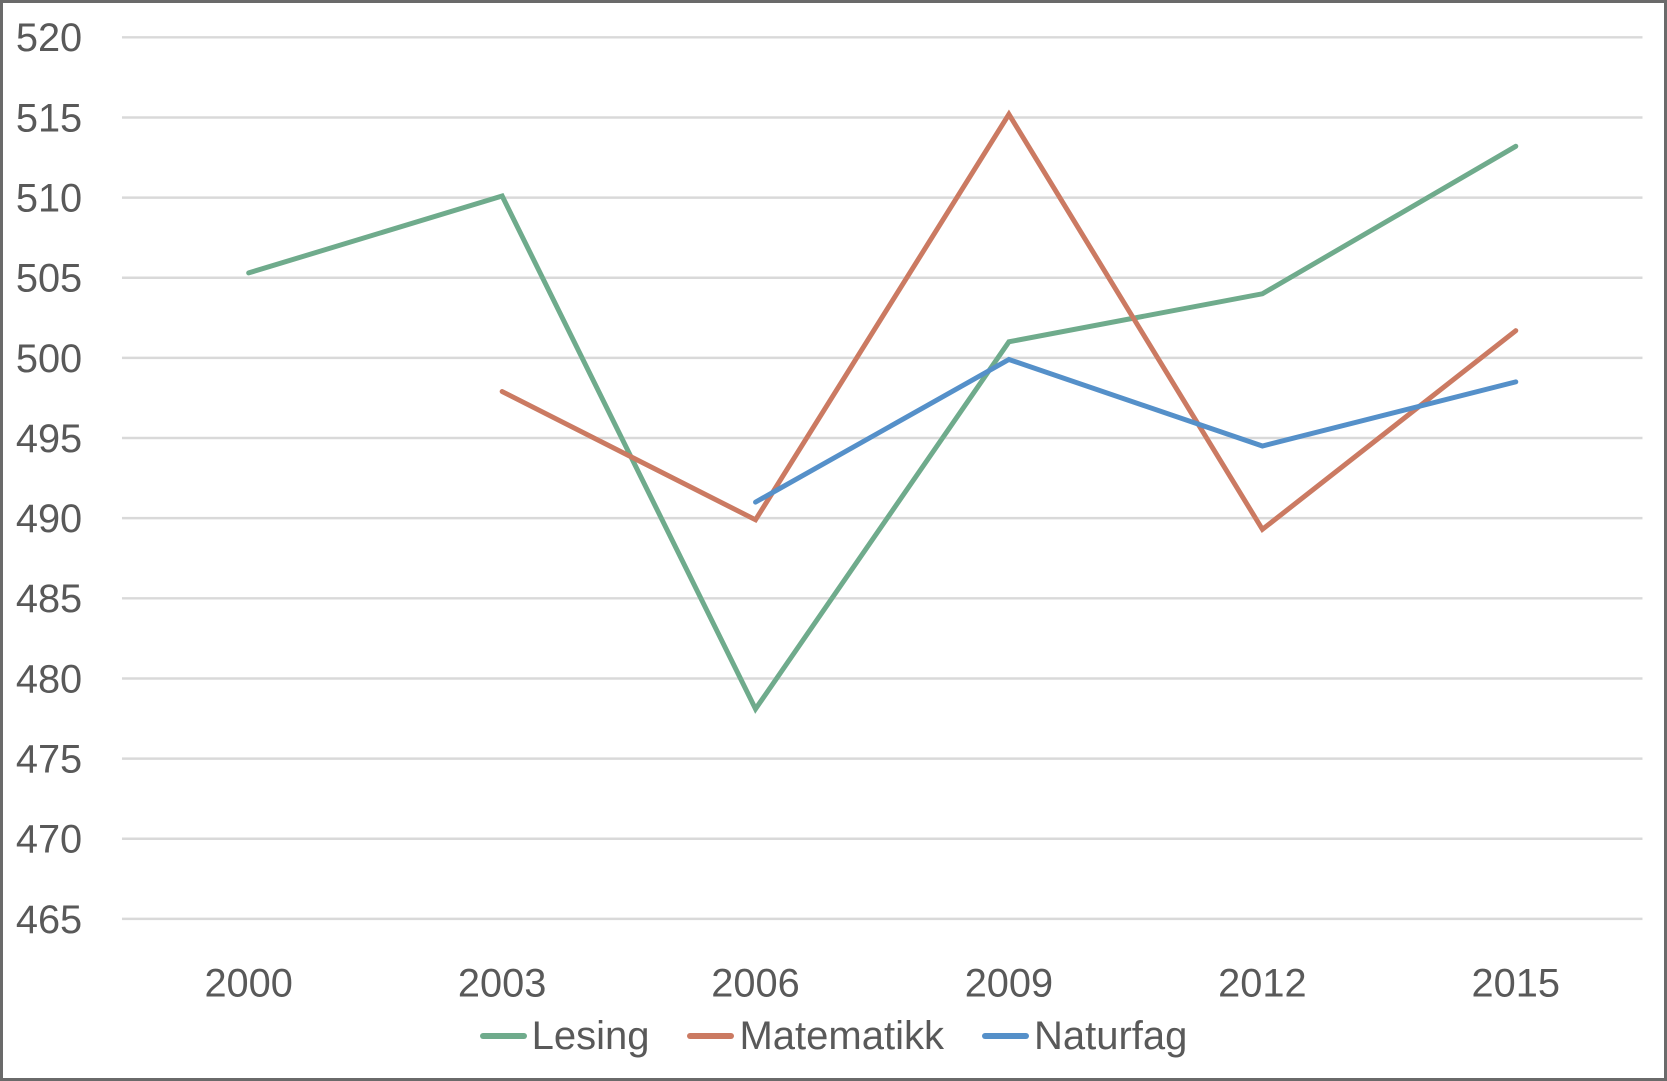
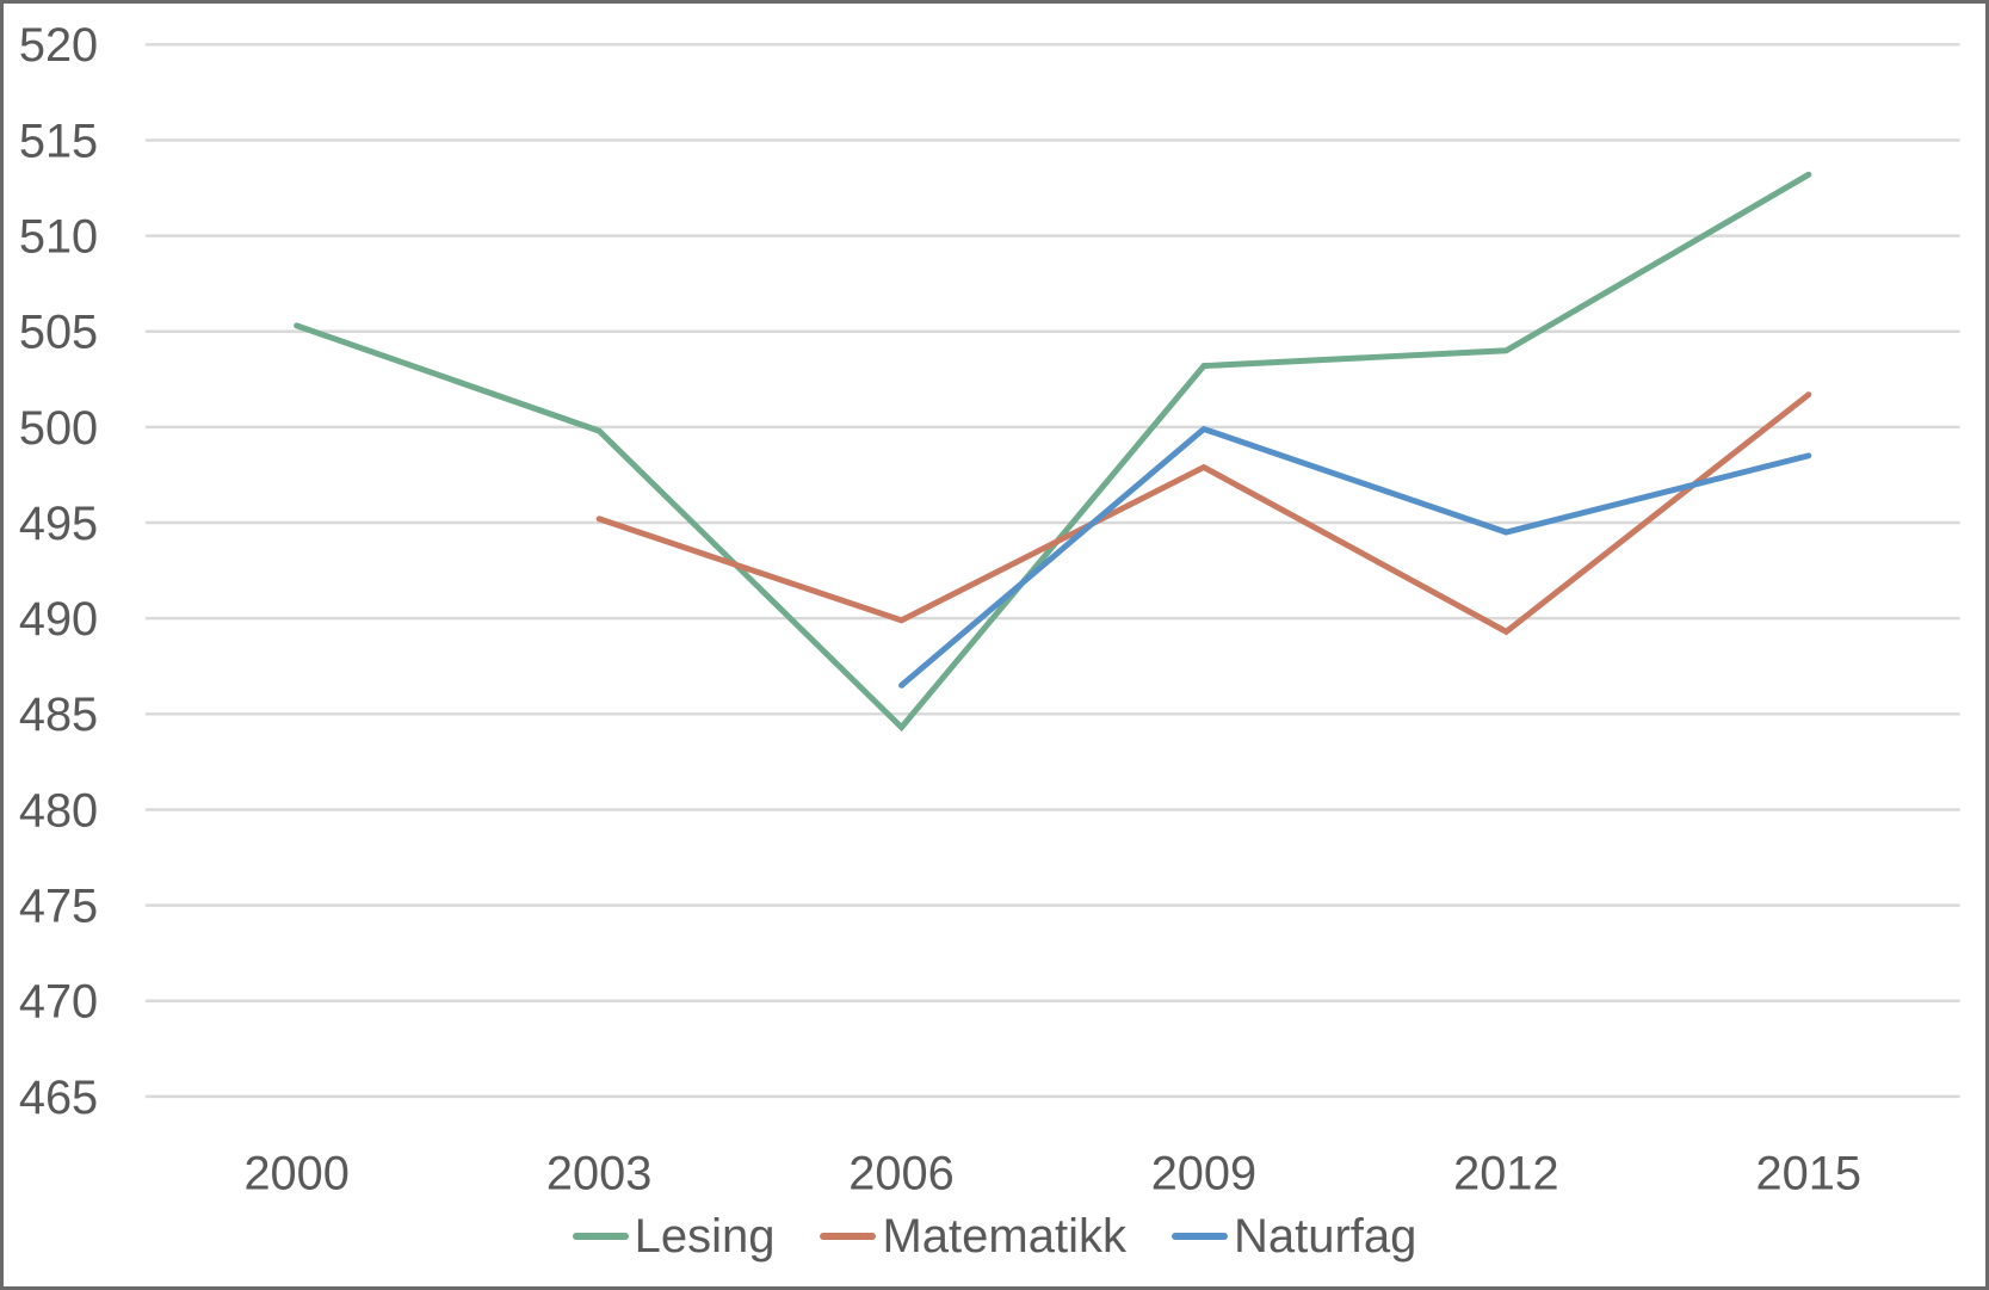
Lesing/2003: 510.1 -> 499.8
Matematikk/2003: 497.9 -> 495.2
Lesing/2006: 478.1 -> 484.3
Naturfag/2006: 491.0 -> 486.5
Lesing/2009: 501.0 -> 503.2
Matematikk/2009: 515.2 -> 497.9
